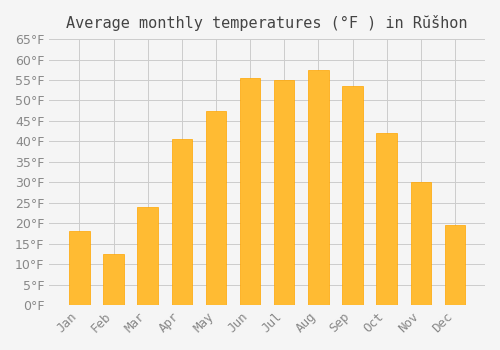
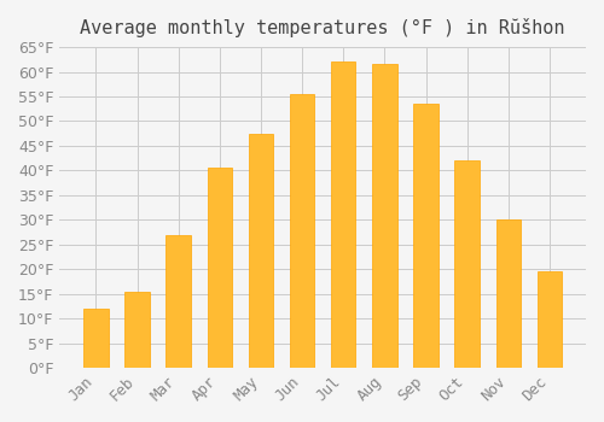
Jan: 18.0°F -> 12.0°F
Feb: 12.5°F -> 15.5°F
Mar: 24.0°F -> 27.0°F
Jul: 55.0°F -> 62.0°F
Aug: 57.5°F -> 61.5°F
